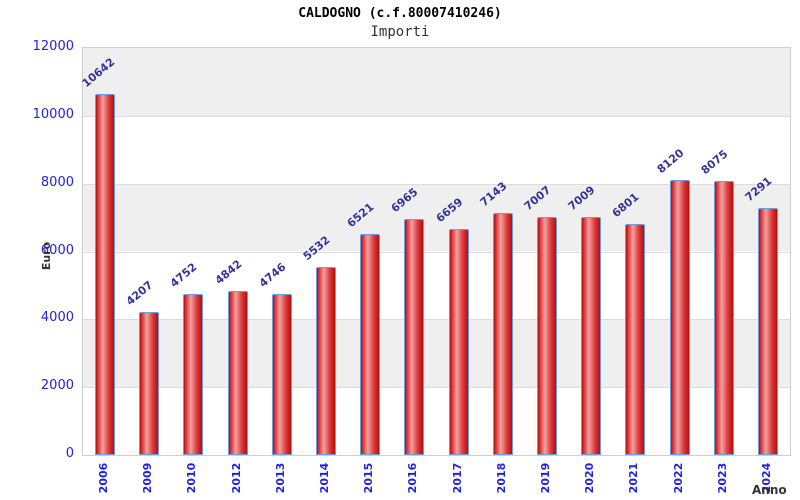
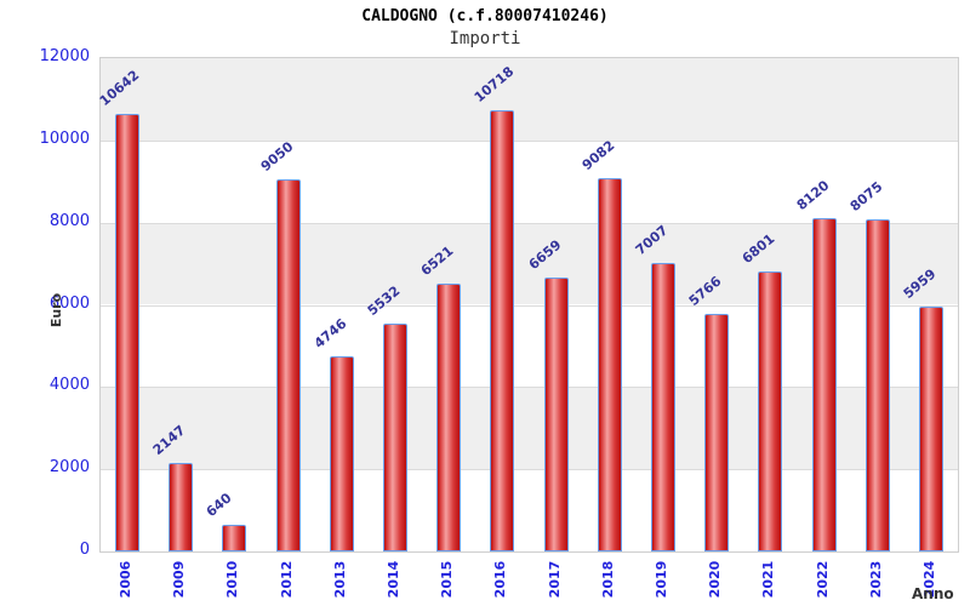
2009: 4207 -> 2147
2010: 4752 -> 640
2012: 4842 -> 9050
2016: 6965 -> 10718
2018: 7143 -> 9082
2020: 7009 -> 5766
2024: 7291 -> 5959
